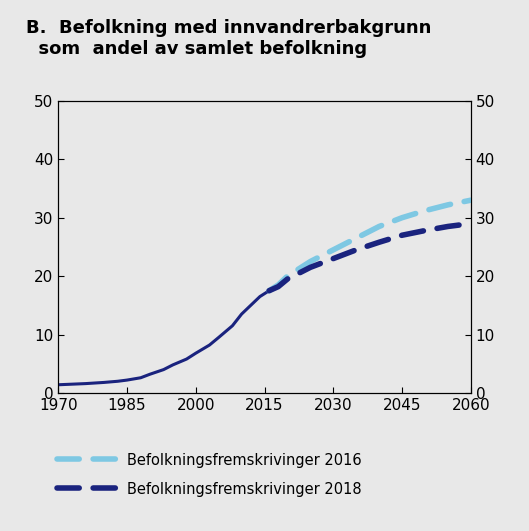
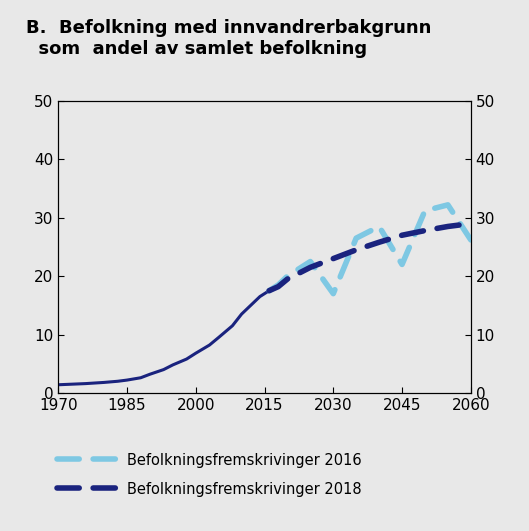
Befolkningsfremskrivinger 2016/2030: 24.5 -> 17.0
Befolkningsfremskrivinger 2016/2045: 30.0 -> 22.0
Befolkningsfremskrivinger 2016/2060: 33.0 -> 26.2
